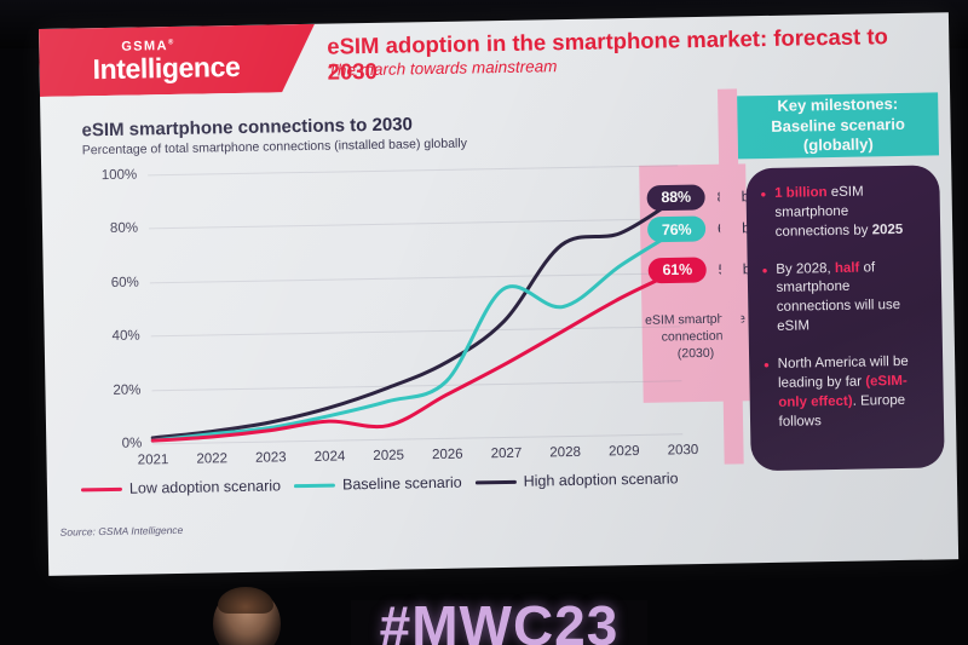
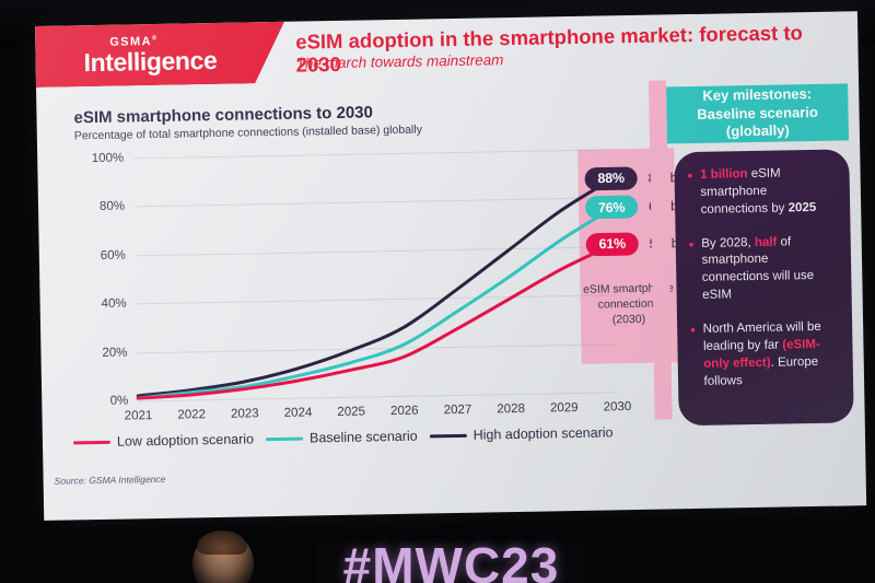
Low adoption scenario/2025: 5% -> 11%
Baseline scenario/2027: 55% -> 34%
High adoption scenario/2028: 71% -> 59%
